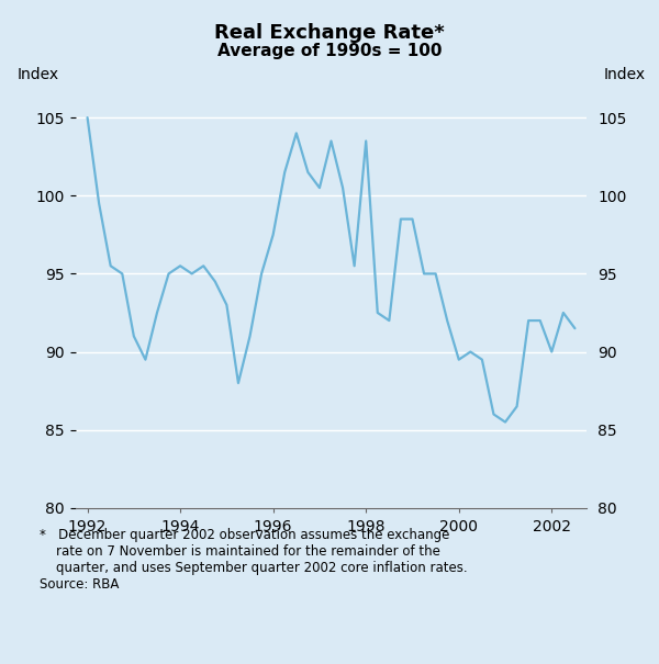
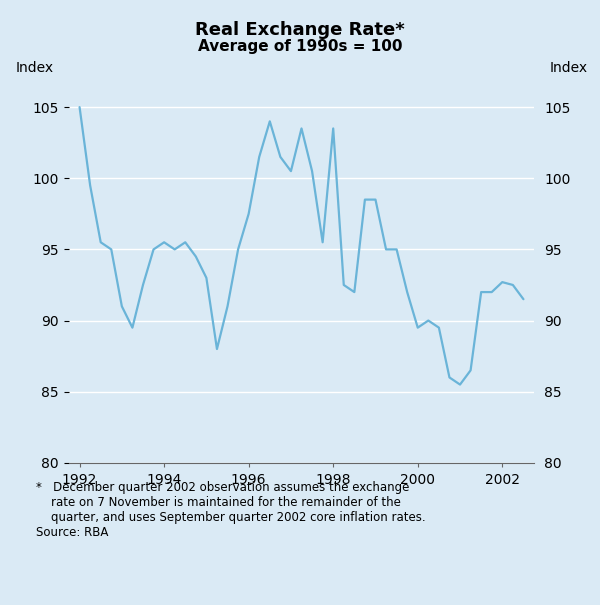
2002: 90.0 -> 92.7
